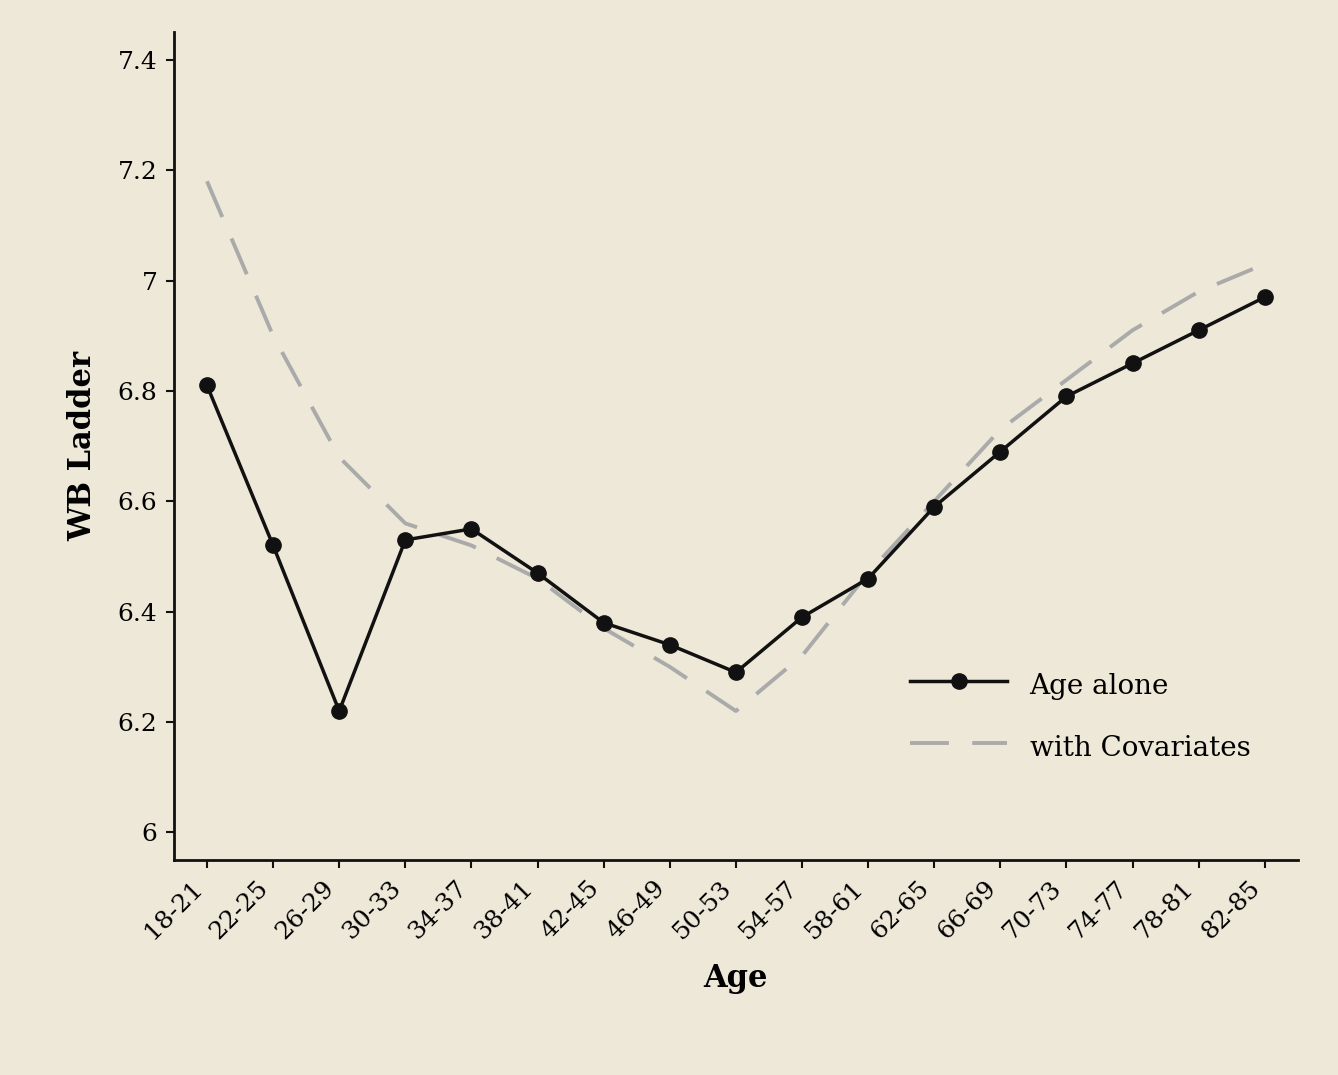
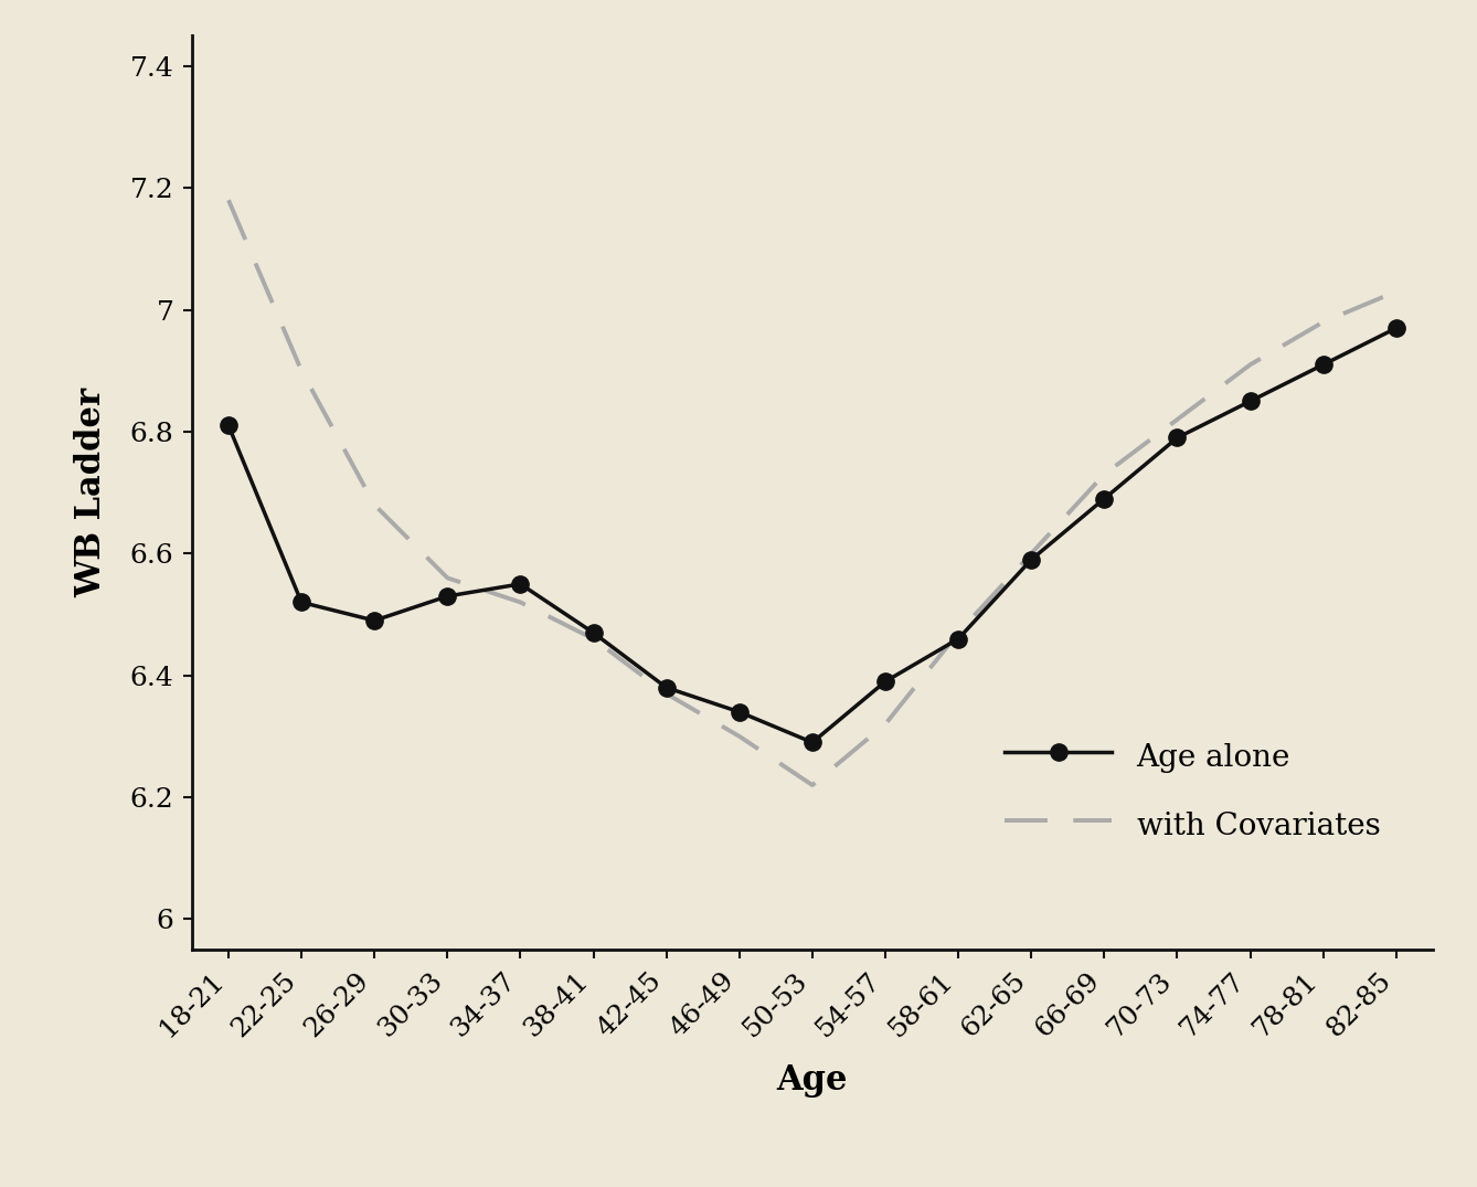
Age alone/26-29: 6.22 -> 6.49
